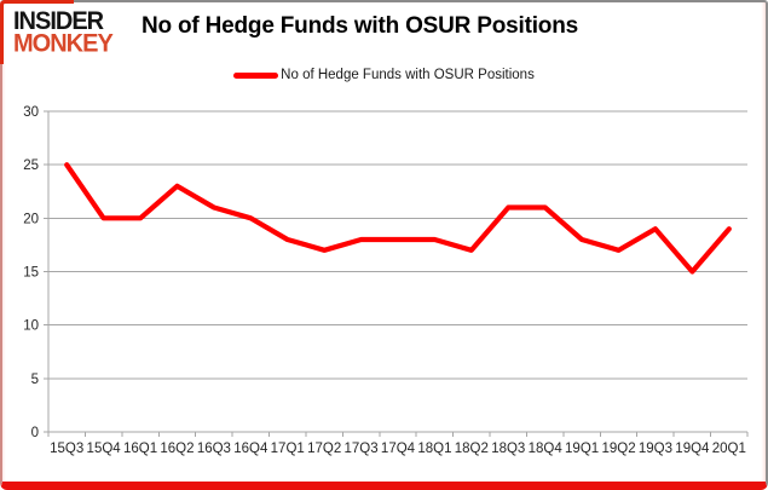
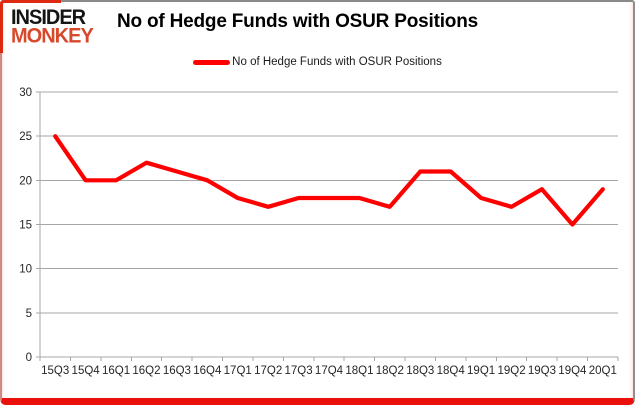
16Q2: 23 -> 22
